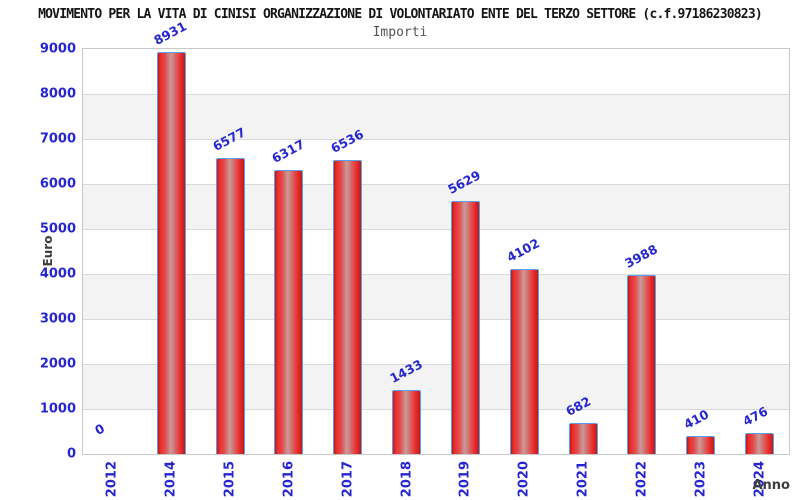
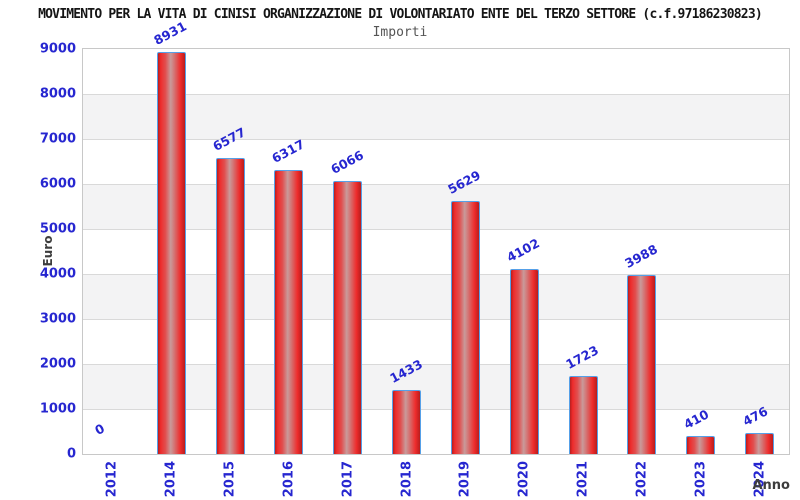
2017: 6536 -> 6066
2021: 682 -> 1723
